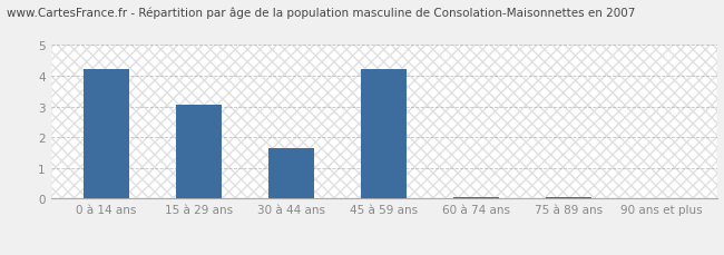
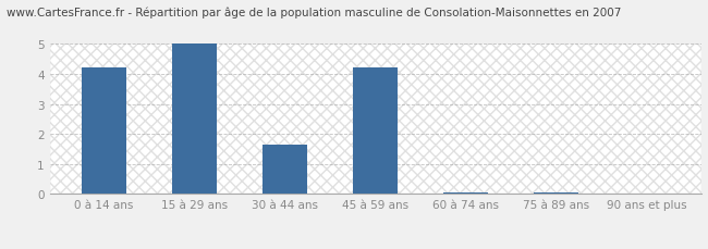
15 à 29 ans: 3.05 -> 5.00
